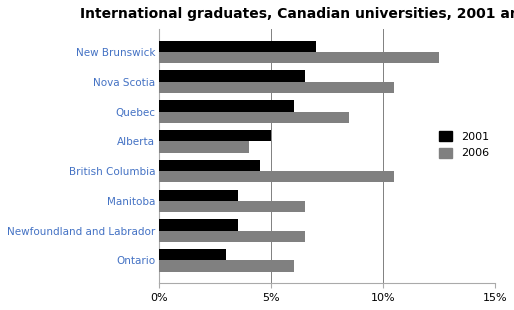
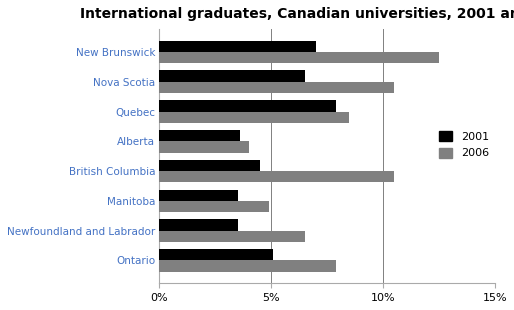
2001/Quebec: 6.0% -> 7.9%
2001/Alberta: 5.0% -> 3.6%
2006/Manitoba: 6.5% -> 4.9%
2001/Ontario: 3.0% -> 5.1%
2006/Ontario: 6.0% -> 7.9%
